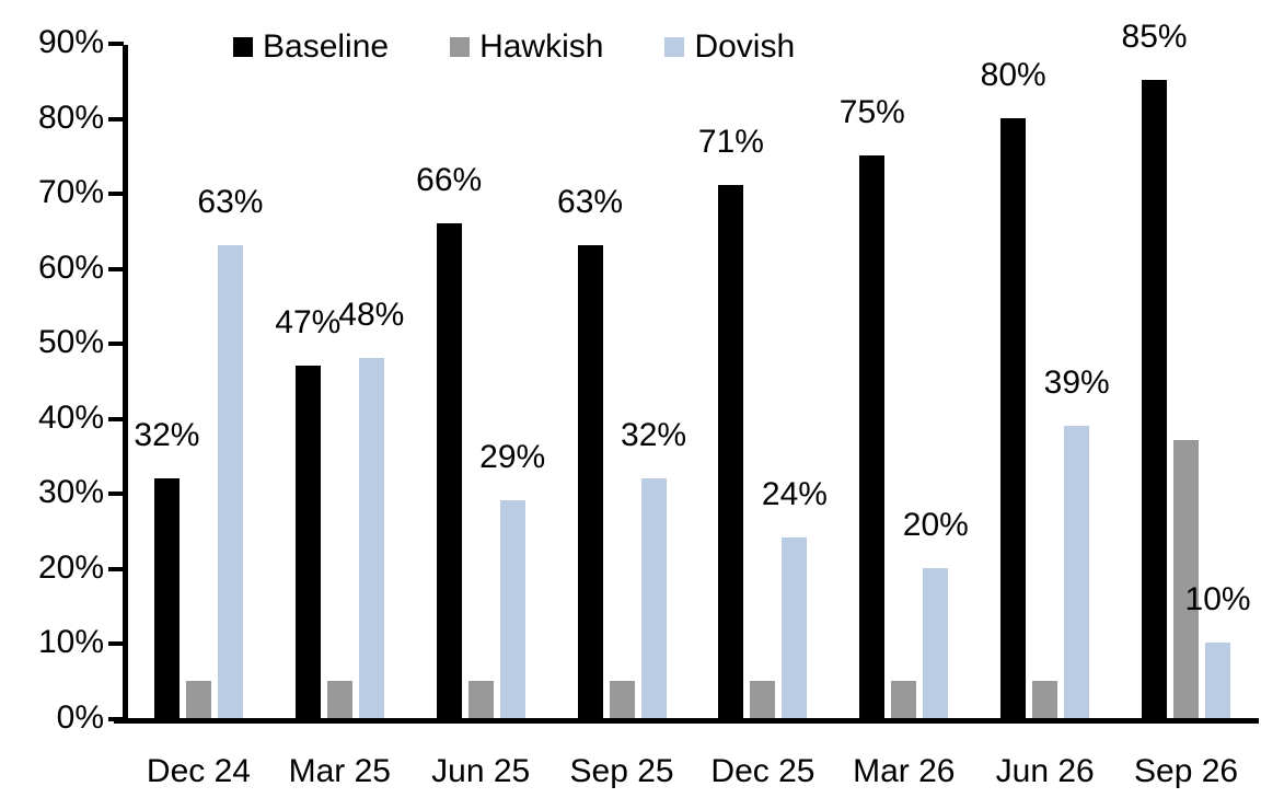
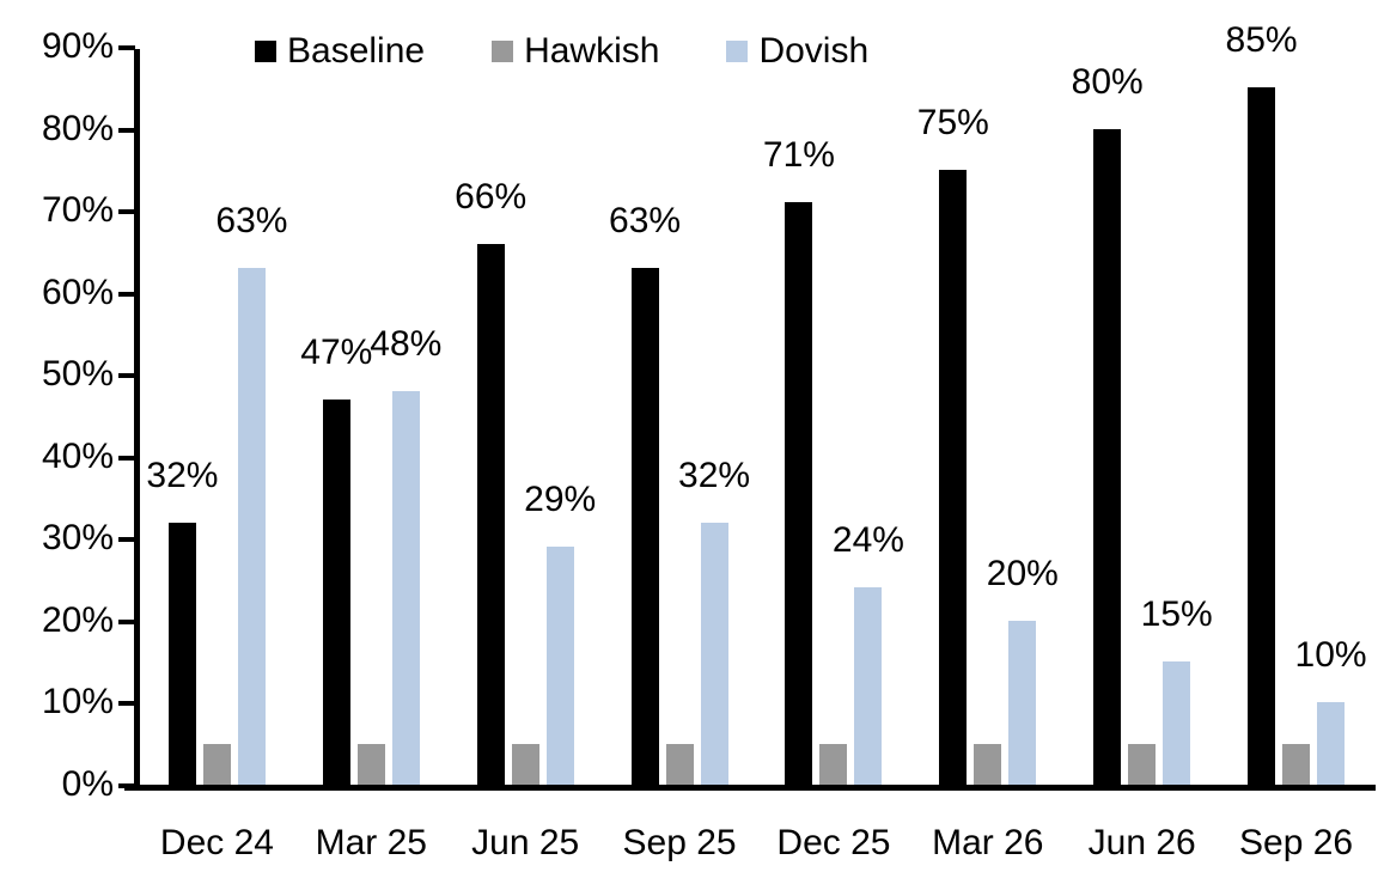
Dovish/Jun 26: 39% -> 15%
Hawkish/Sep 26: 37% -> 5%
